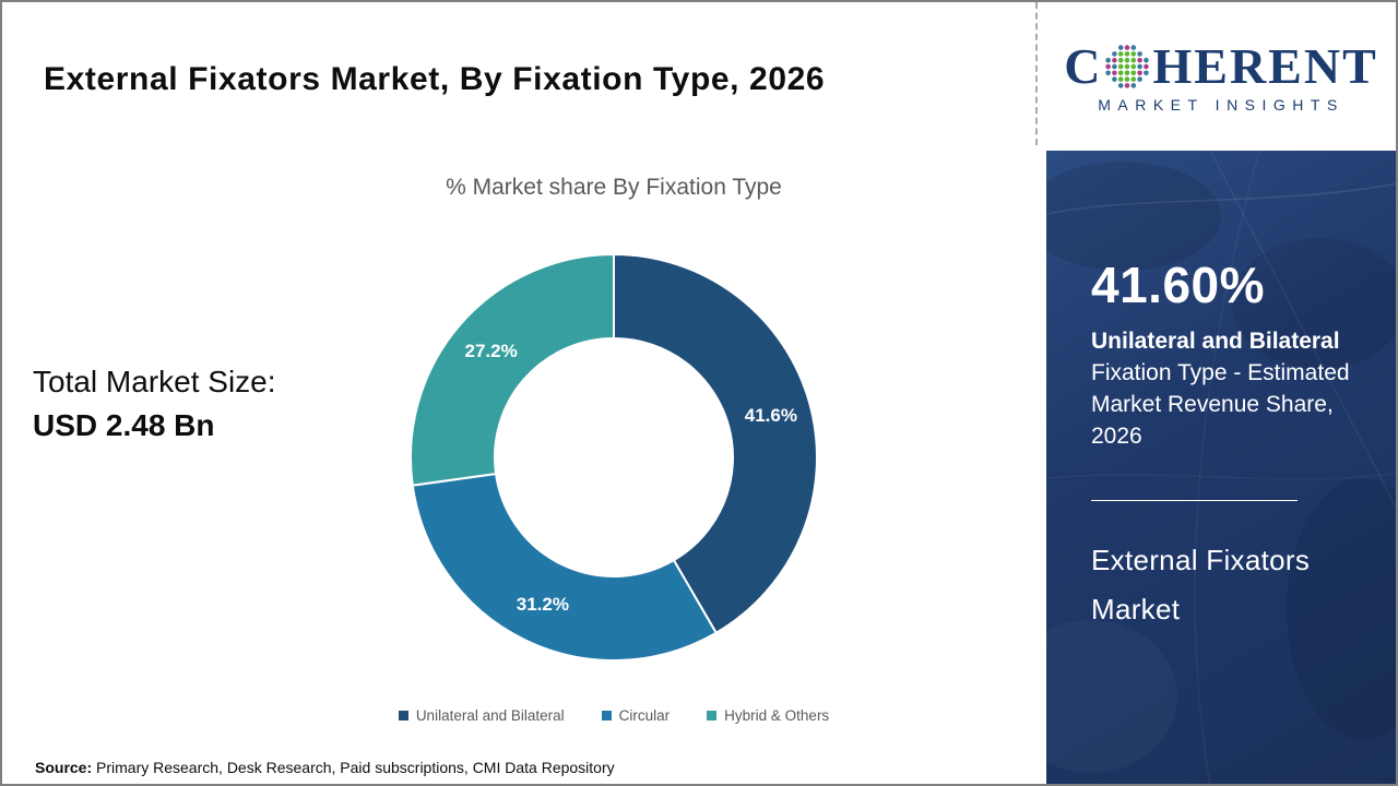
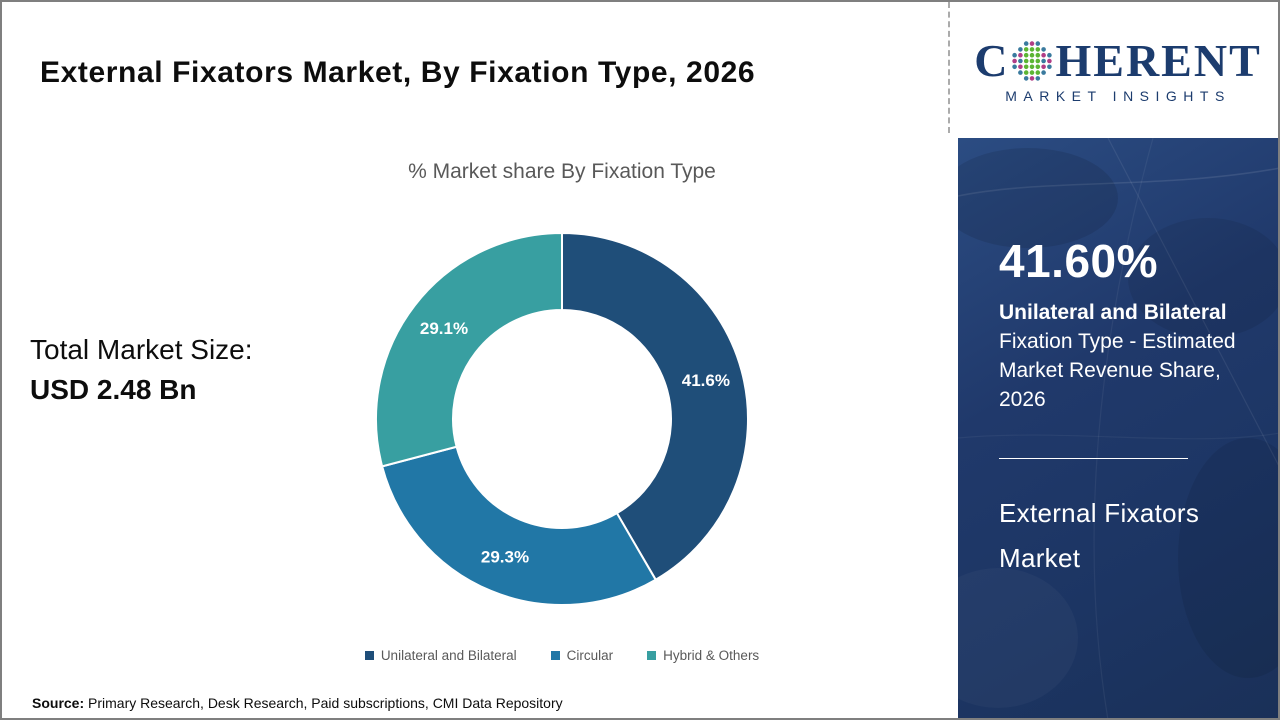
Circular: 31.2% -> 29.3%
Hybrid & Others: 27.2% -> 29.1%
